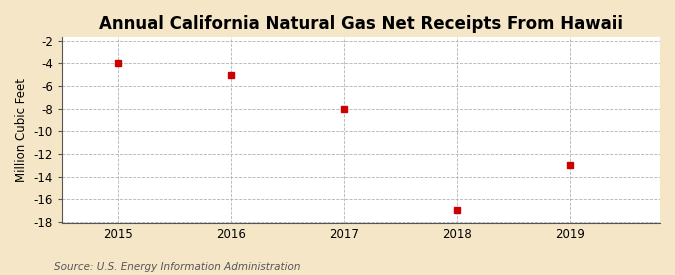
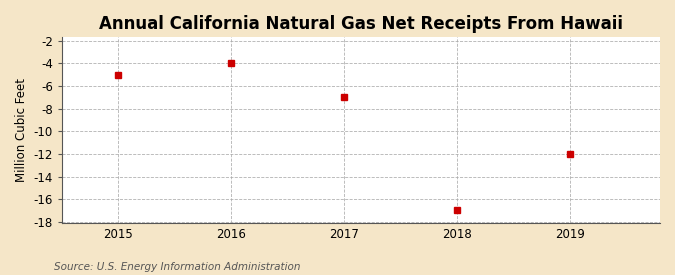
2015: -4 -> -5
2016: -5 -> -4
2017: -8 -> -7
2019: -13 -> -12
